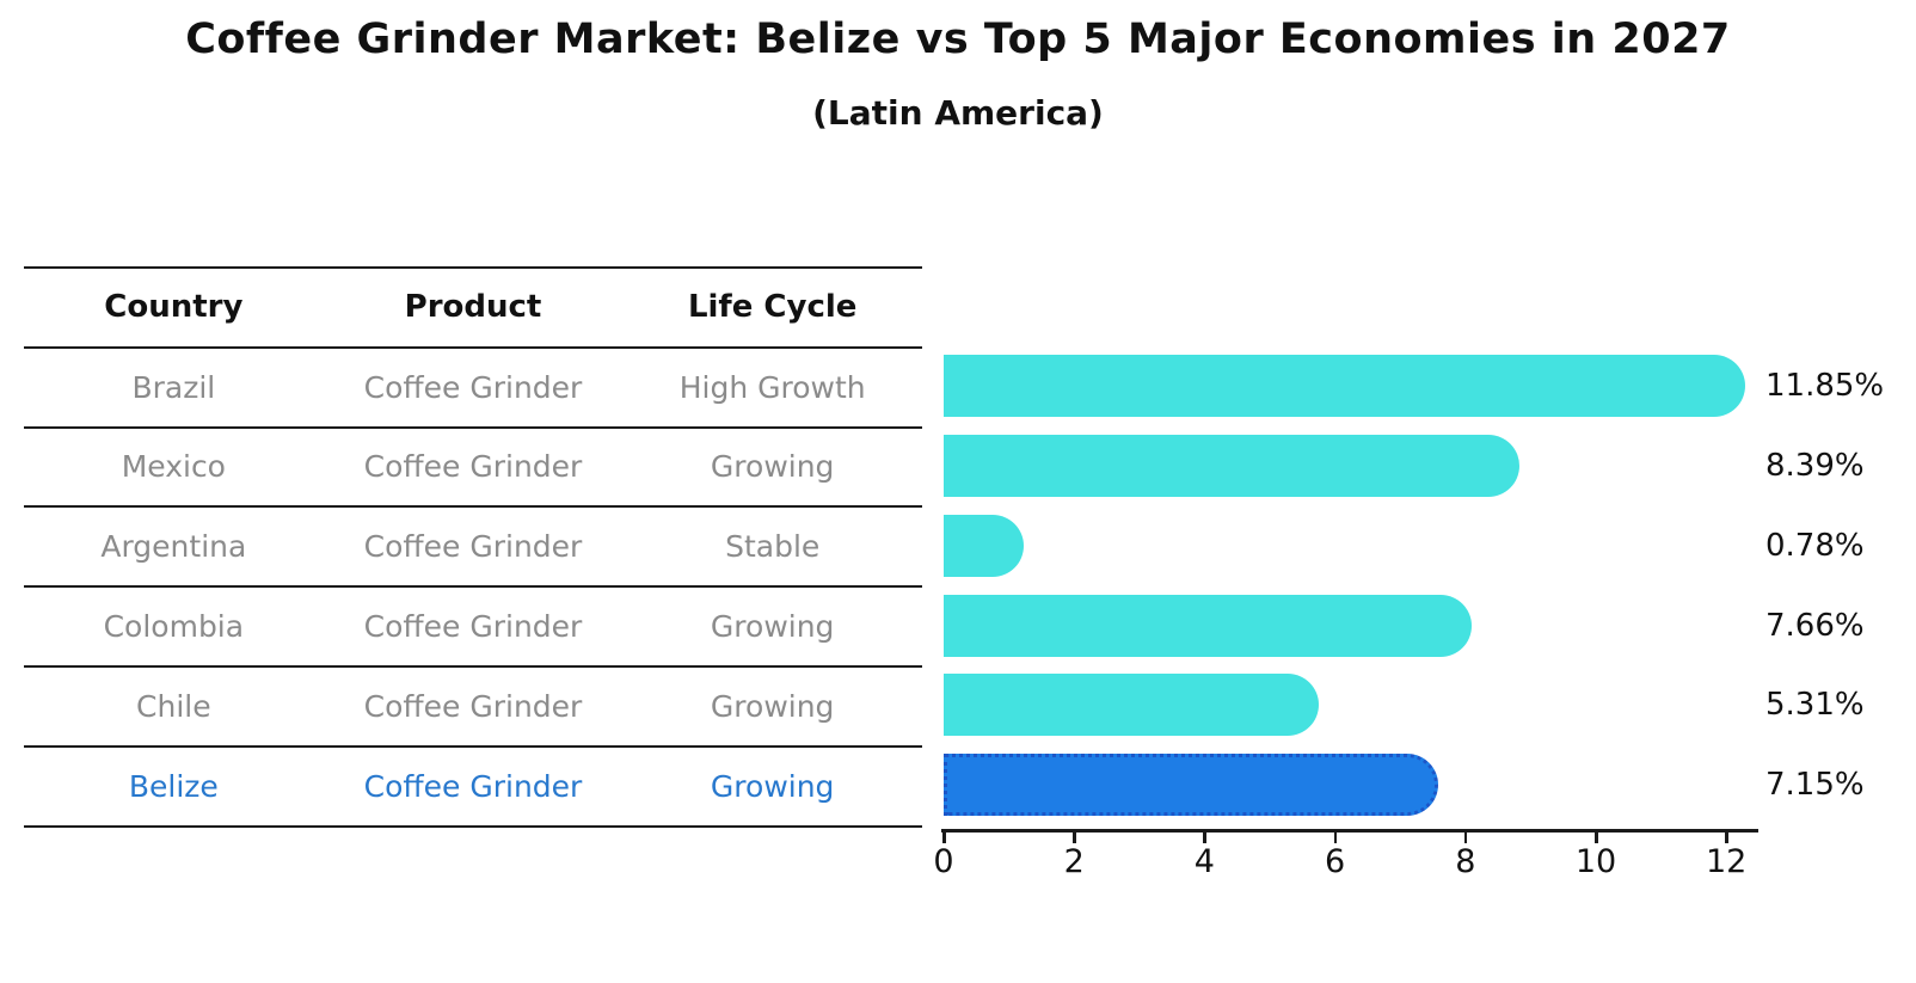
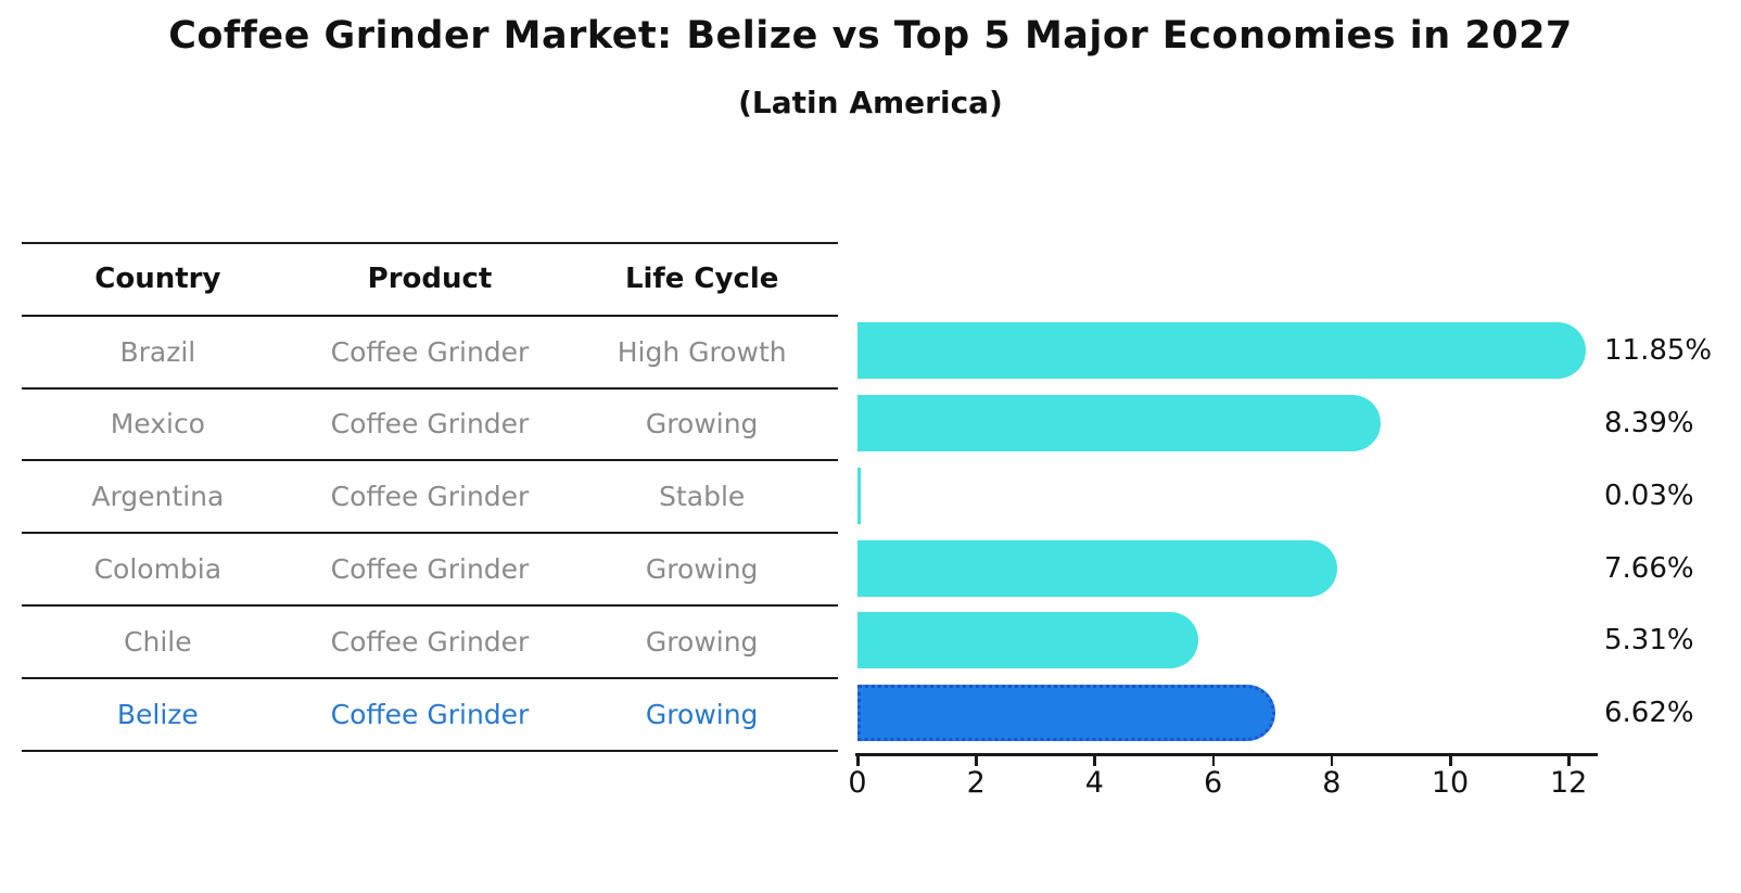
Argentina: 0.78% -> 0.03%
Belize: 7.15% -> 6.62%
